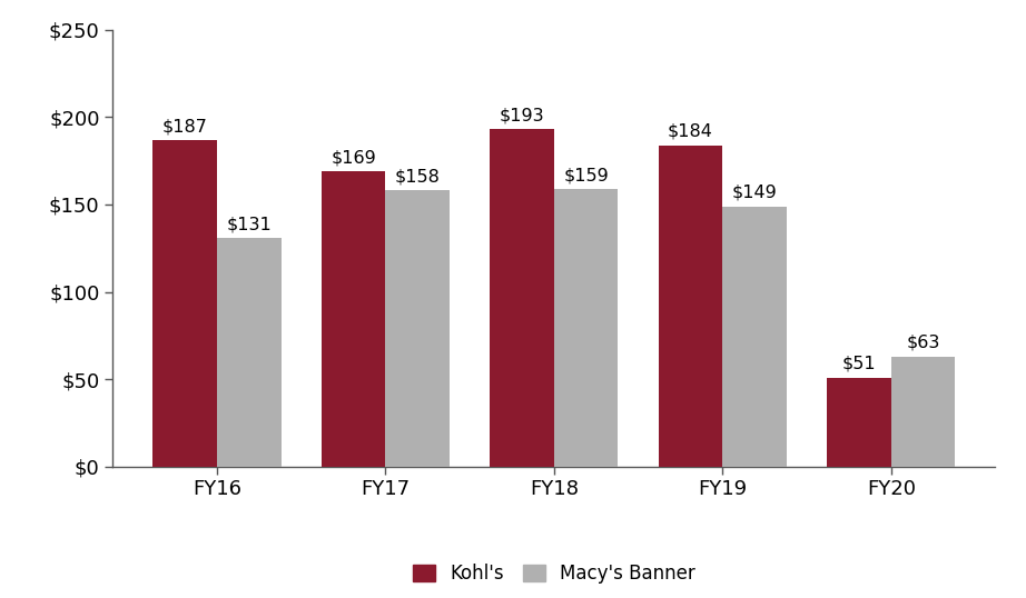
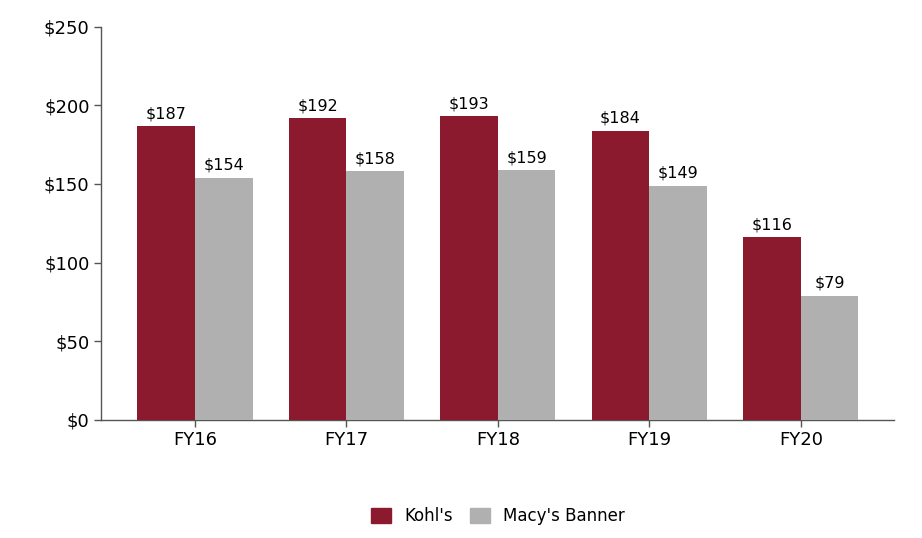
Macy's Banner/FY16: $131 -> $154
Kohl's/FY17: $169 -> $192
Kohl's/FY20: $51 -> $116
Macy's Banner/FY20: $63 -> $79
